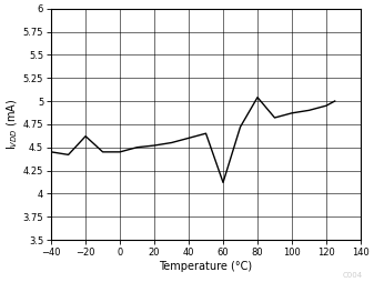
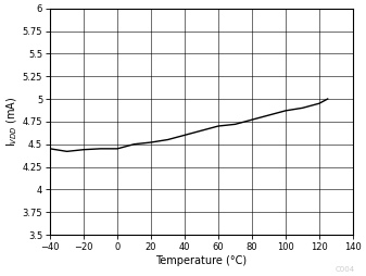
−20: 4.62 -> 4.44
60: 4.12 -> 4.70
80: 5.04 -> 4.77
